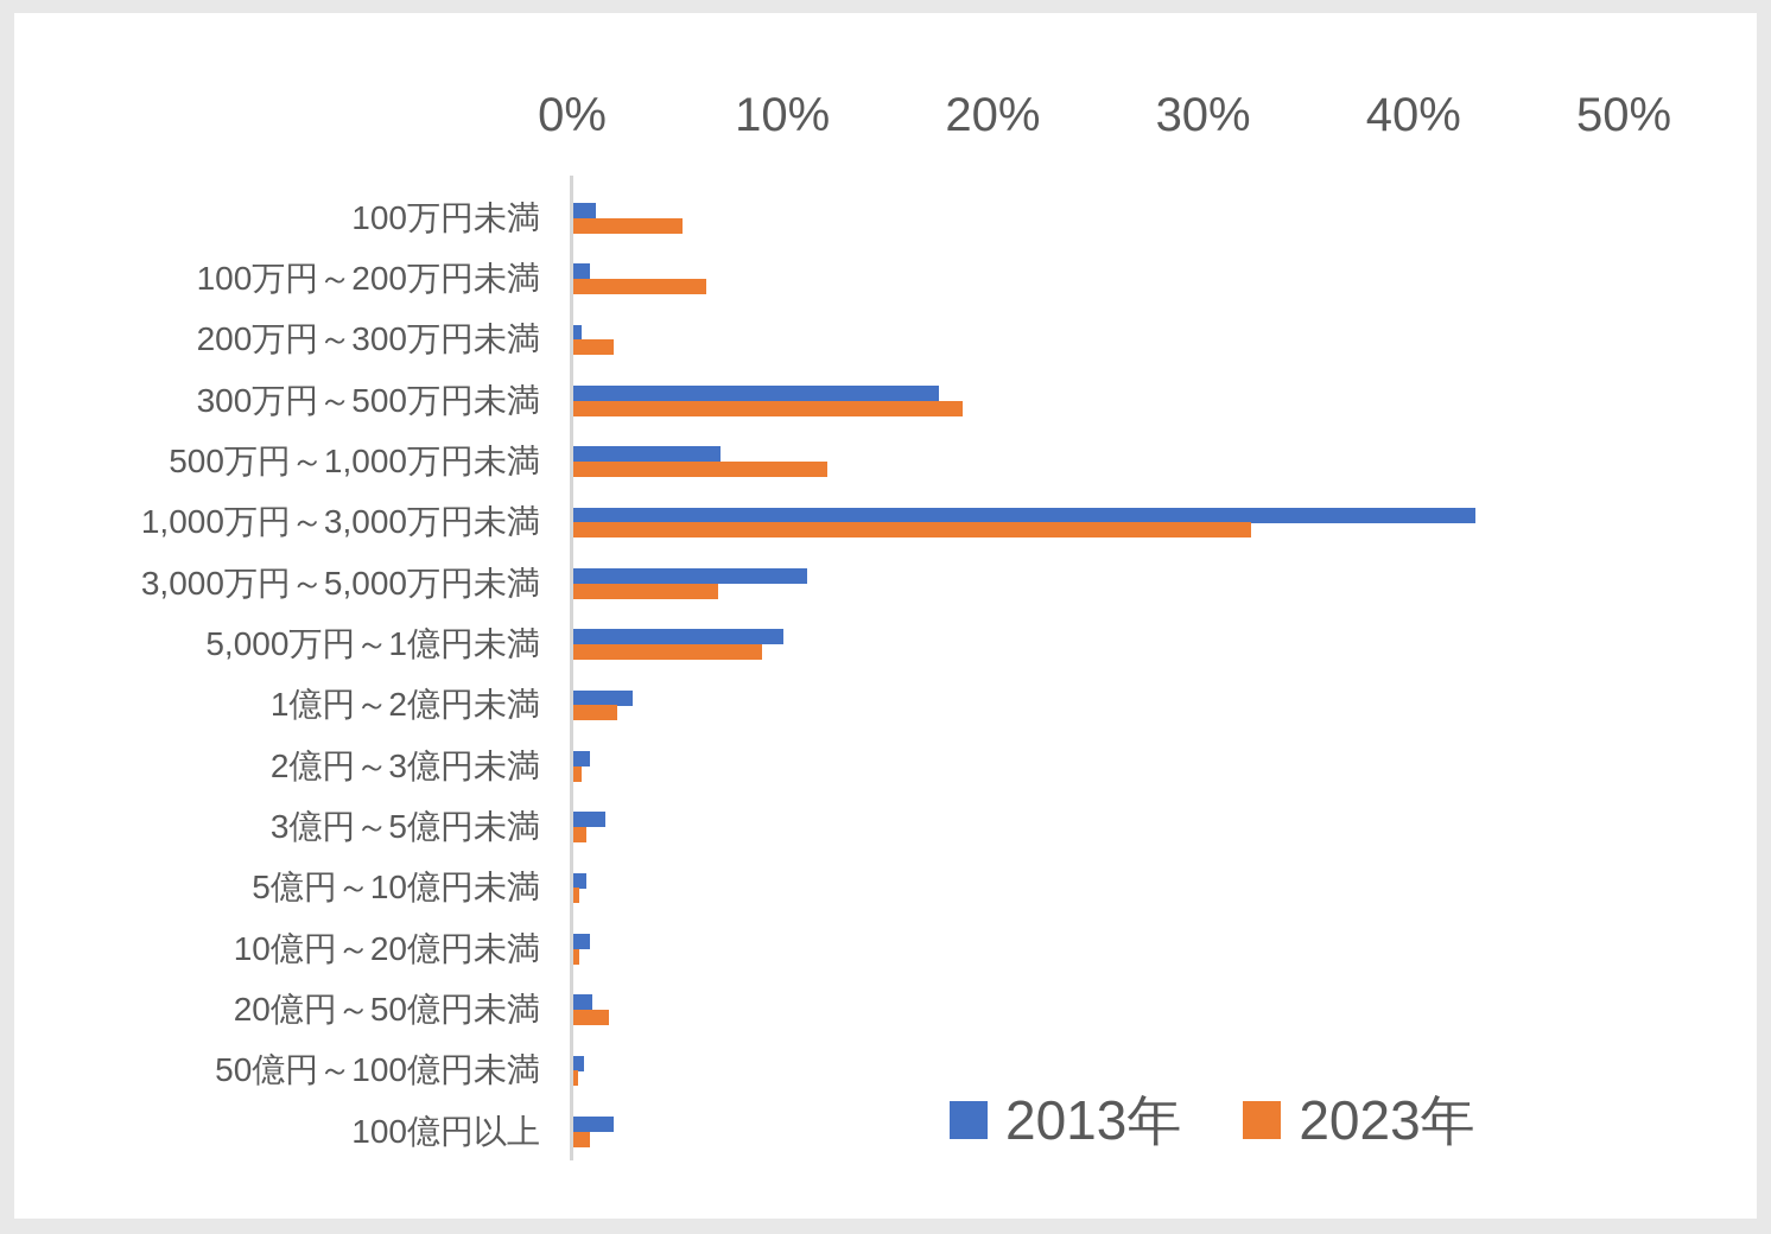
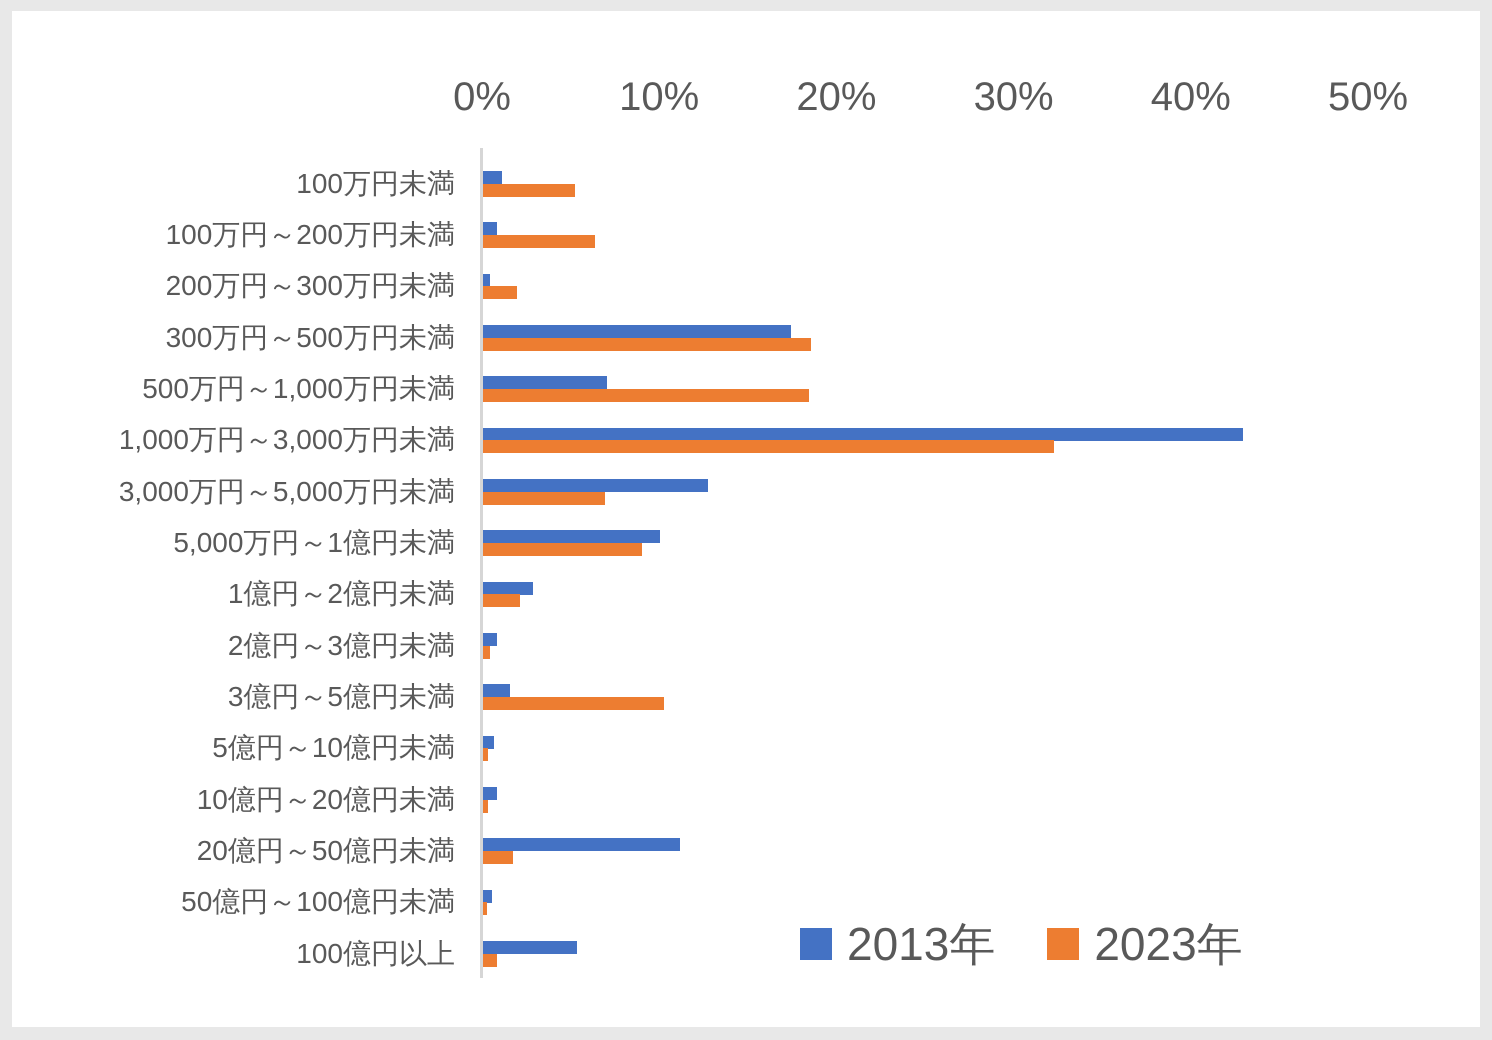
2023年/500万円～1,000万円未満: 12.1% -> 18.4%
2013年/3,000万円～5,000万円未満: 11.1% -> 12.7%
2023年/3億円～5億円未満: 0.6% -> 10.2%
2013年/20億円～50億円未満: 0.9% -> 11.1%
2013年/100億円以上: 1.9% -> 5.3%
